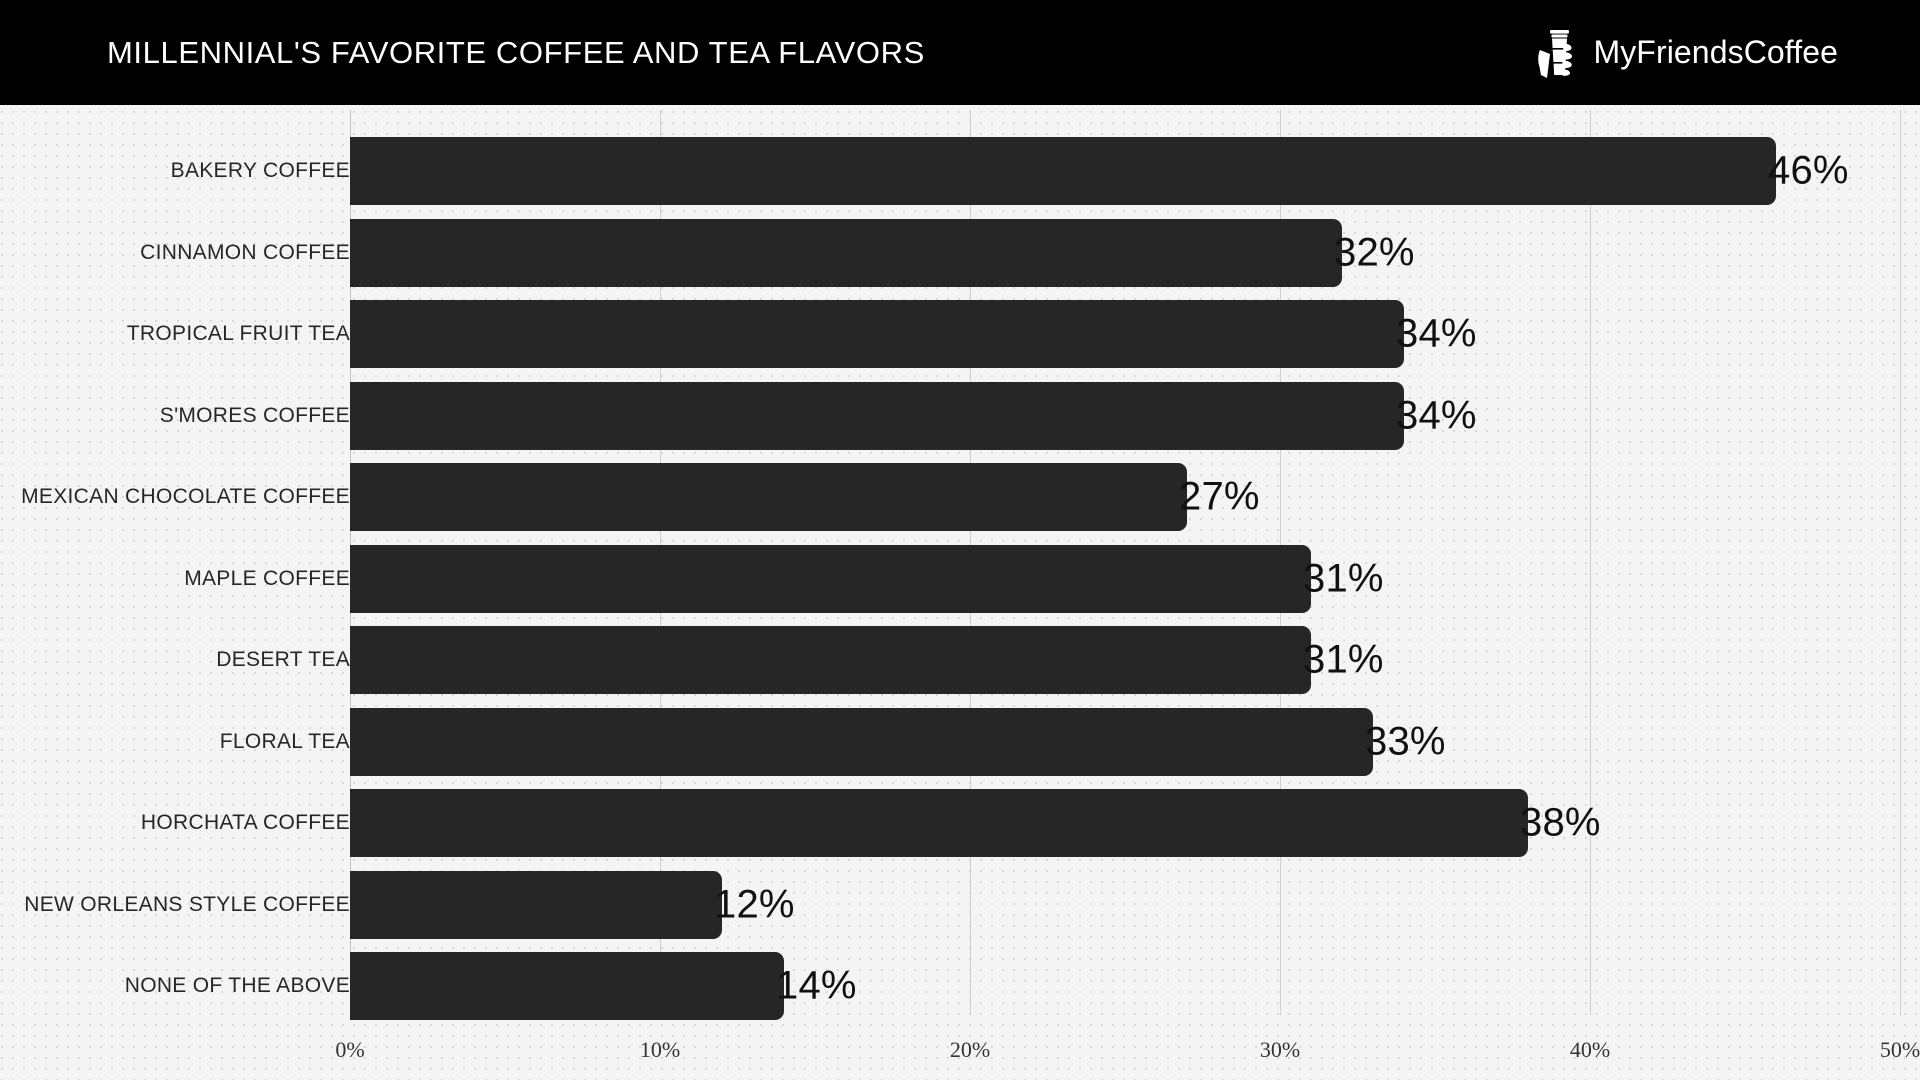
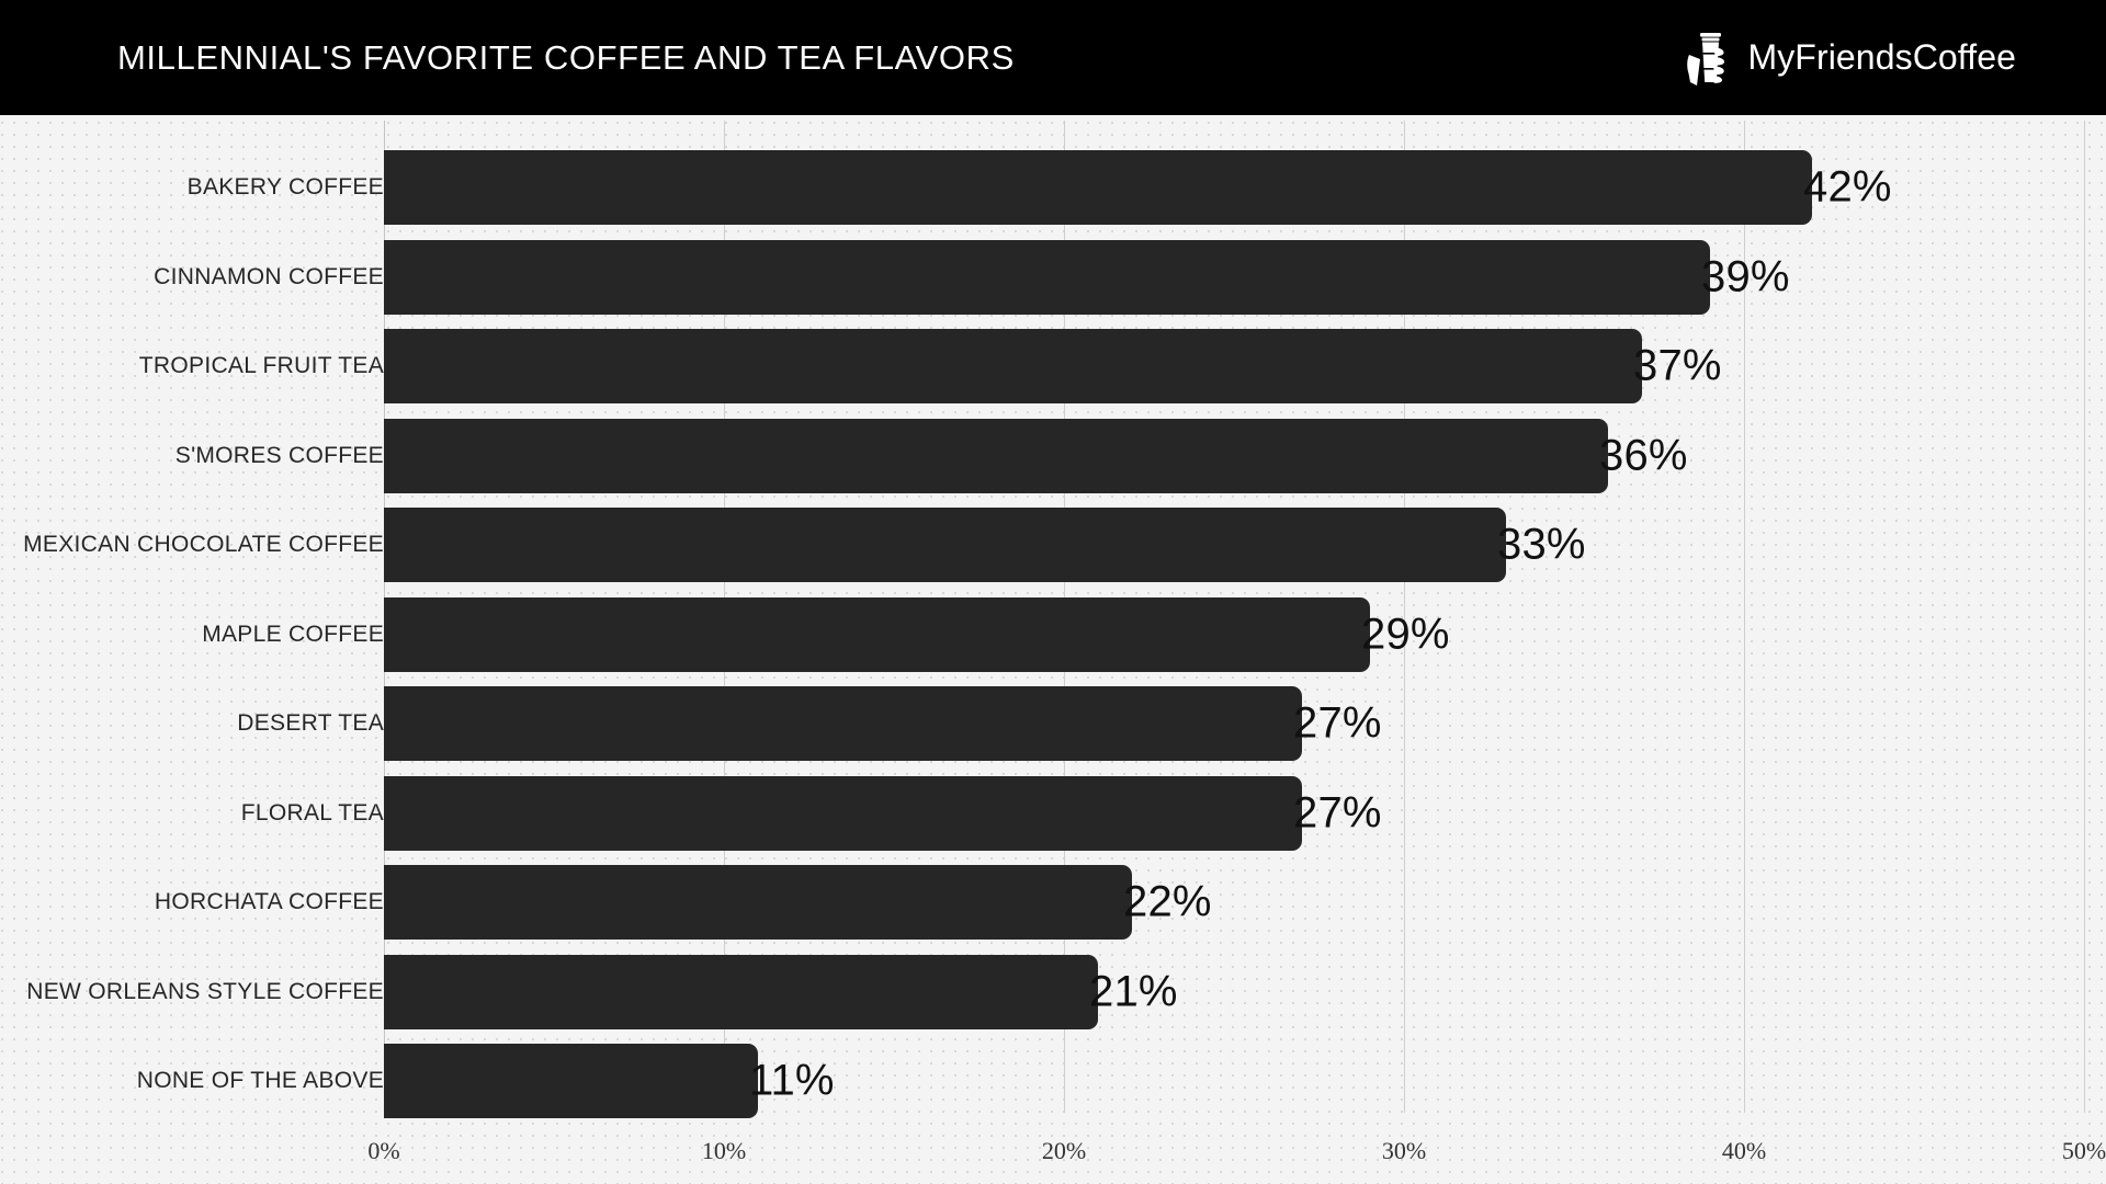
BAKERY COFFEE: 46% -> 42%
CINNAMON COFFEE: 32% -> 39%
TROPICAL FRUIT TEA: 34% -> 37%
S'MORES COFFEE: 34% -> 36%
MEXICAN CHOCOLATE COFFEE: 27% -> 33%
MAPLE COFFEE: 31% -> 29%
DESERT TEA: 31% -> 27%
FLORAL TEA: 33% -> 27%
HORCHATA COFFEE: 38% -> 22%
NEW ORLEANS STYLE COFFEE: 12% -> 21%
NONE OF THE ABOVE: 14% -> 11%
